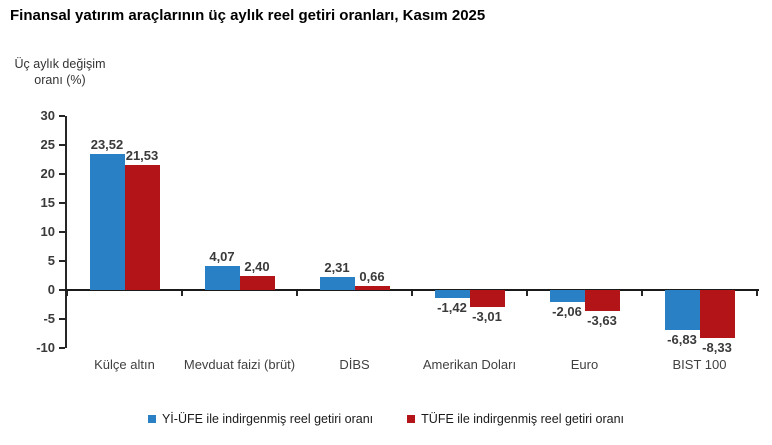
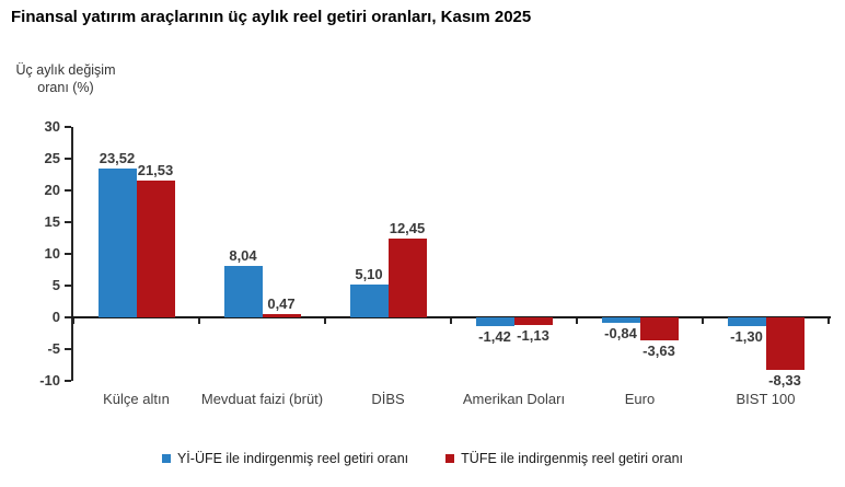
Yİ-ÜFE ile indirgenmiş reel getiri oranı/Mevduat faizi (brüt): 4,07 -> 8,04
TÜFE ile indirgenmiş reel getiri oranı/Mevduat faizi (brüt): 2,40 -> 0,47
Yİ-ÜFE ile indirgenmiş reel getiri oranı/DİBS: 2,31 -> 5,10
TÜFE ile indirgenmiş reel getiri oranı/DİBS: 0,66 -> 12,45
TÜFE ile indirgenmiş reel getiri oranı/Amerikan Doları: -3,01 -> -1,13
Yİ-ÜFE ile indirgenmiş reel getiri oranı/Euro: -2,06 -> -0,84
Yİ-ÜFE ile indirgenmiş reel getiri oranı/BIST 100: -6,83 -> -1,30
